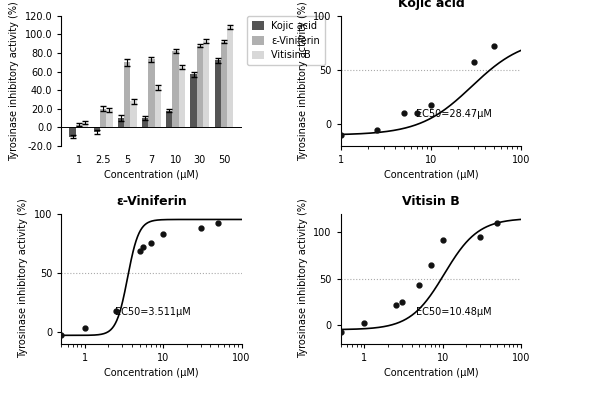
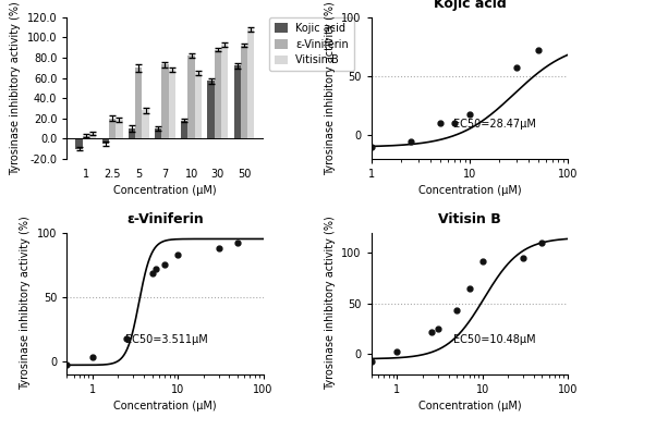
Vitisin B/7: 43 -> 68
